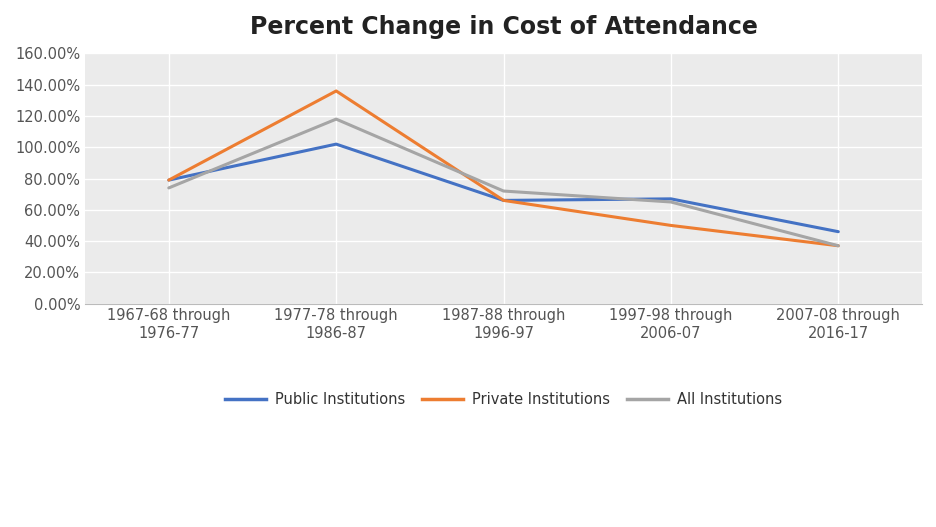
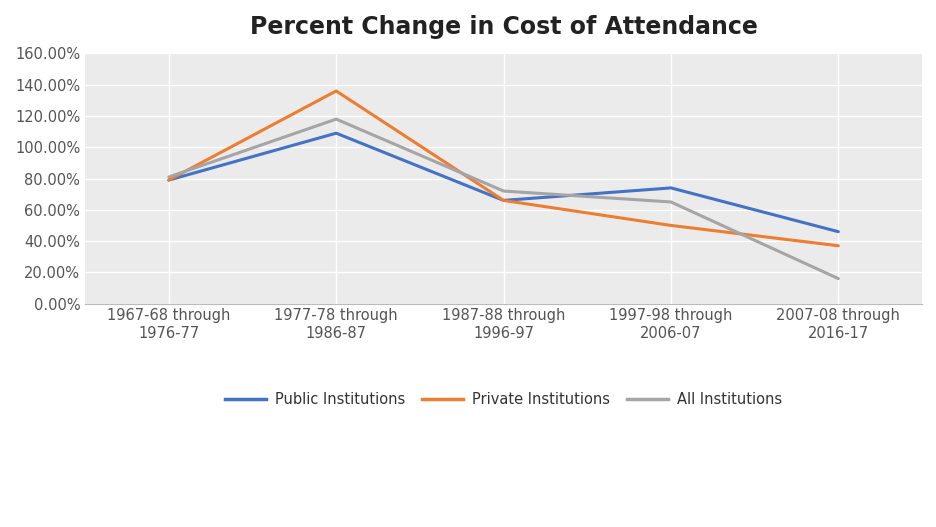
All Institutions/1967-68 through 1976-77: 74% -> 81%
Public Institutions/1977-78 through 1986-87: 102% -> 109%
Public Institutions/1997-98 through 2006-07: 67% -> 74%
All Institutions/2007-08 through 2016-17: 37% -> 16%
